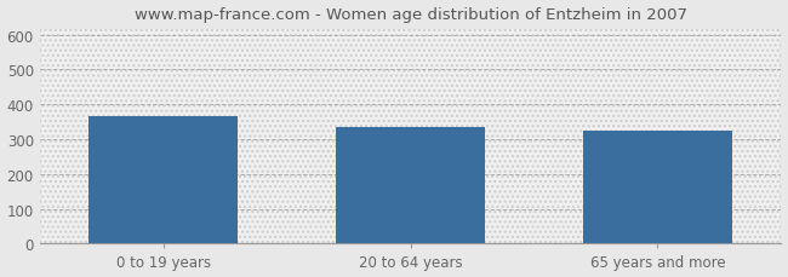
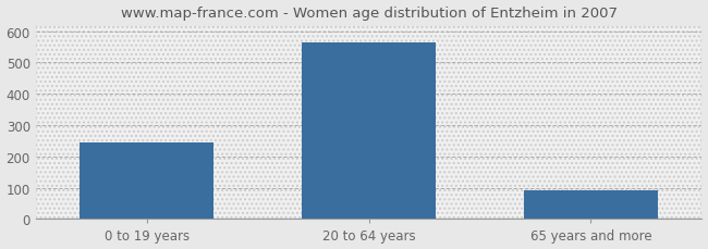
0 to 19 years: 365 -> 245
20 to 64 years: 335 -> 565
65 years and more: 325 -> 92
